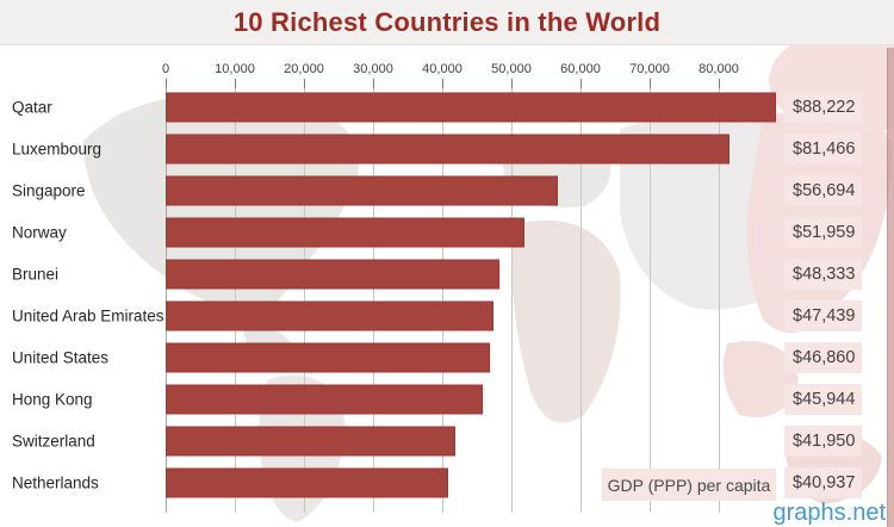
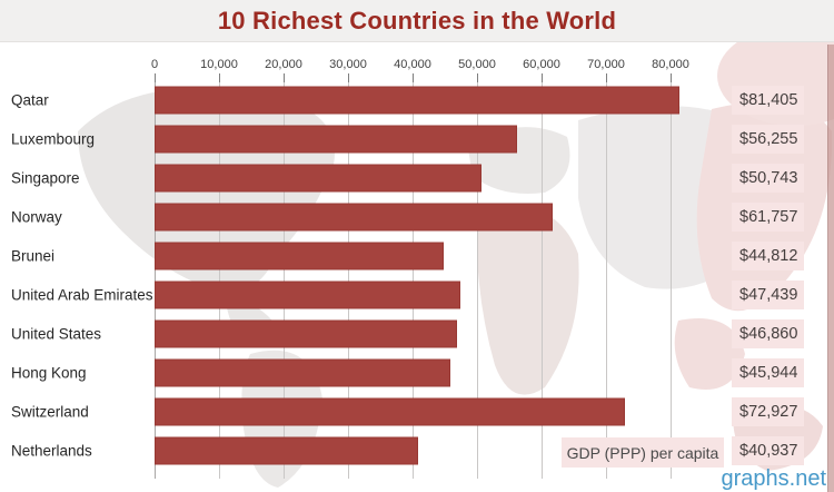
Qatar: $88,222 -> $81,405
Luxembourg: $81,466 -> $56,255
Singapore: $56,694 -> $50,743
Norway: $51,959 -> $61,757
Brunei: $48,333 -> $44,812
Switzerland: $41,950 -> $72,927
